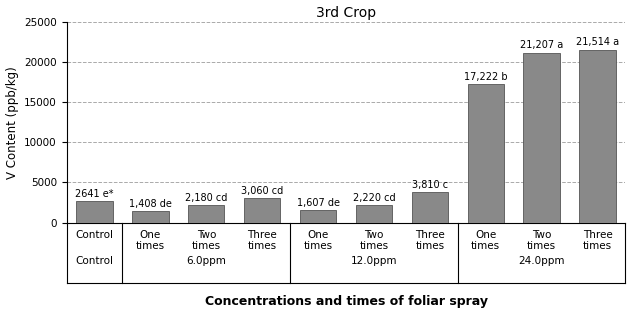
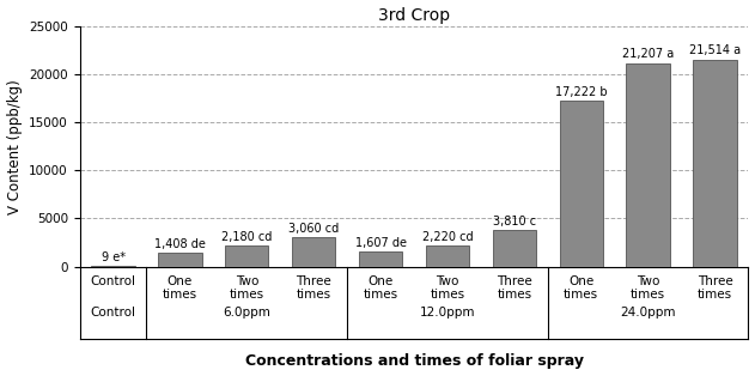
Control: 2641 -> 9
